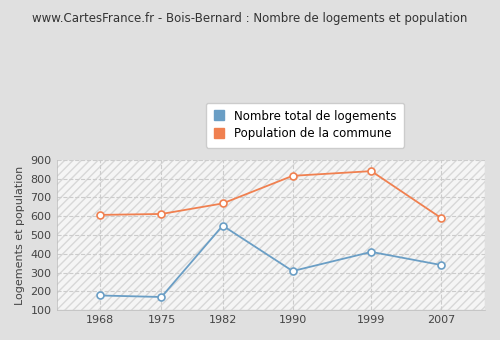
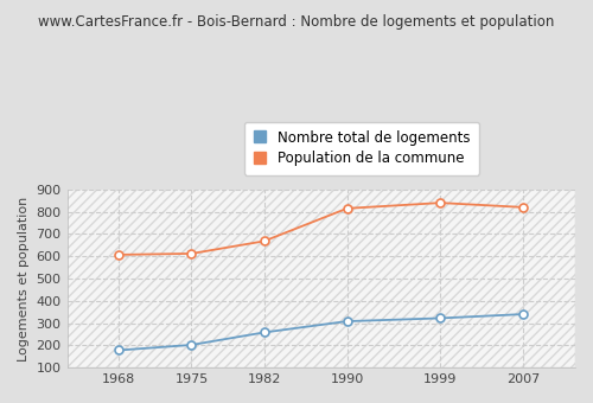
Nombre total de logements/1975: 170 -> 200
Nombre total de logements/1982: 550 -> 260
Nombre total de logements/1999: 410 -> 320
Population de la commune/2007: 590 -> 820
